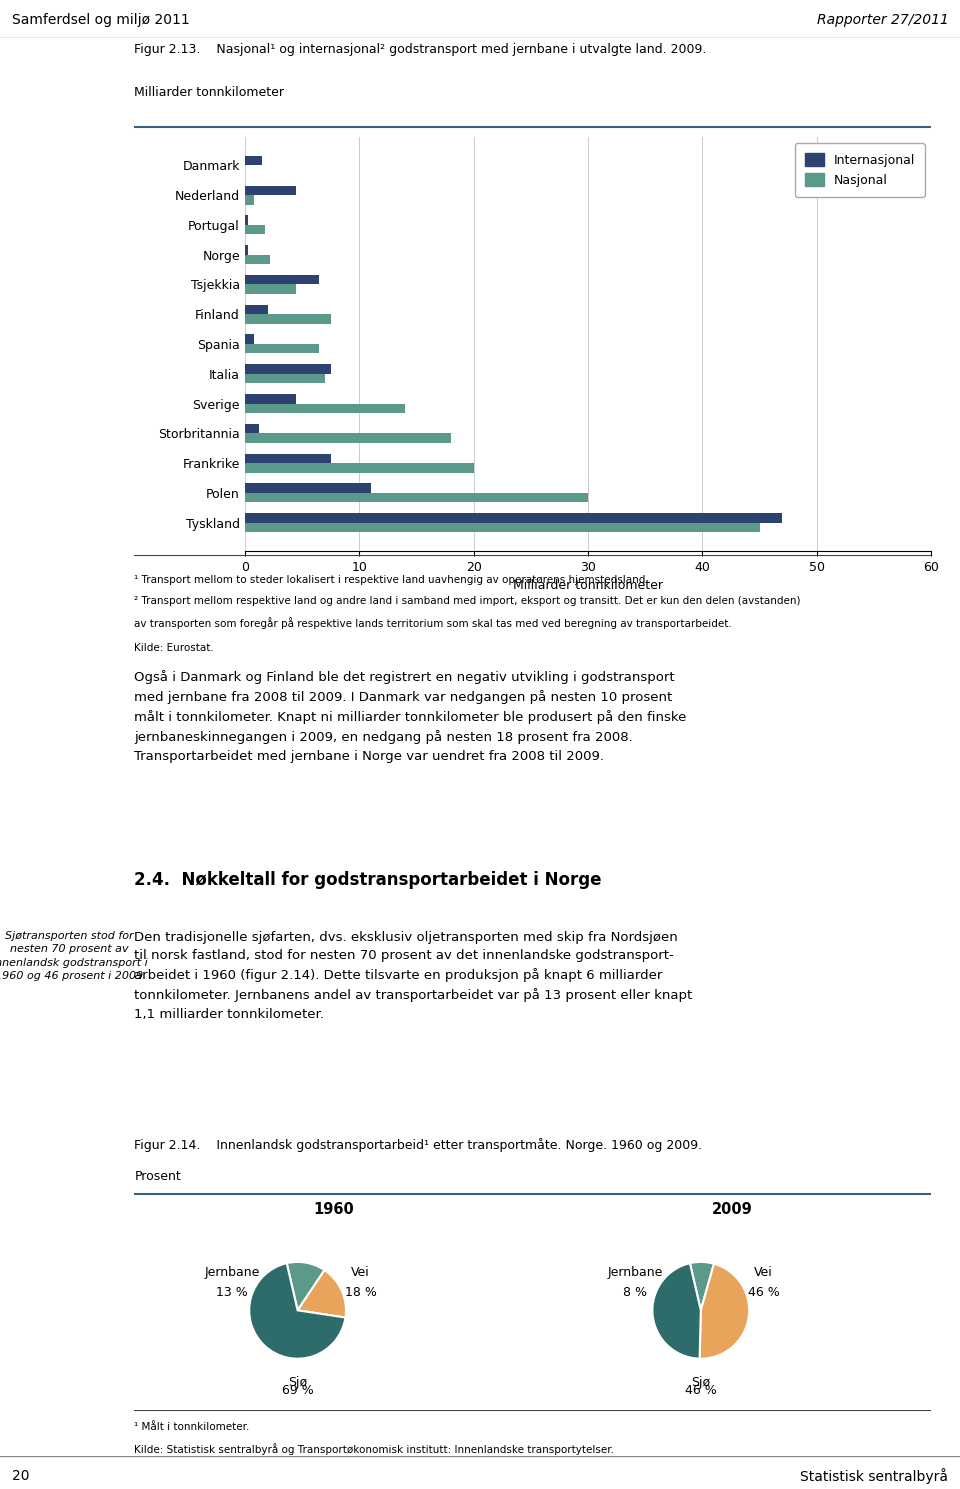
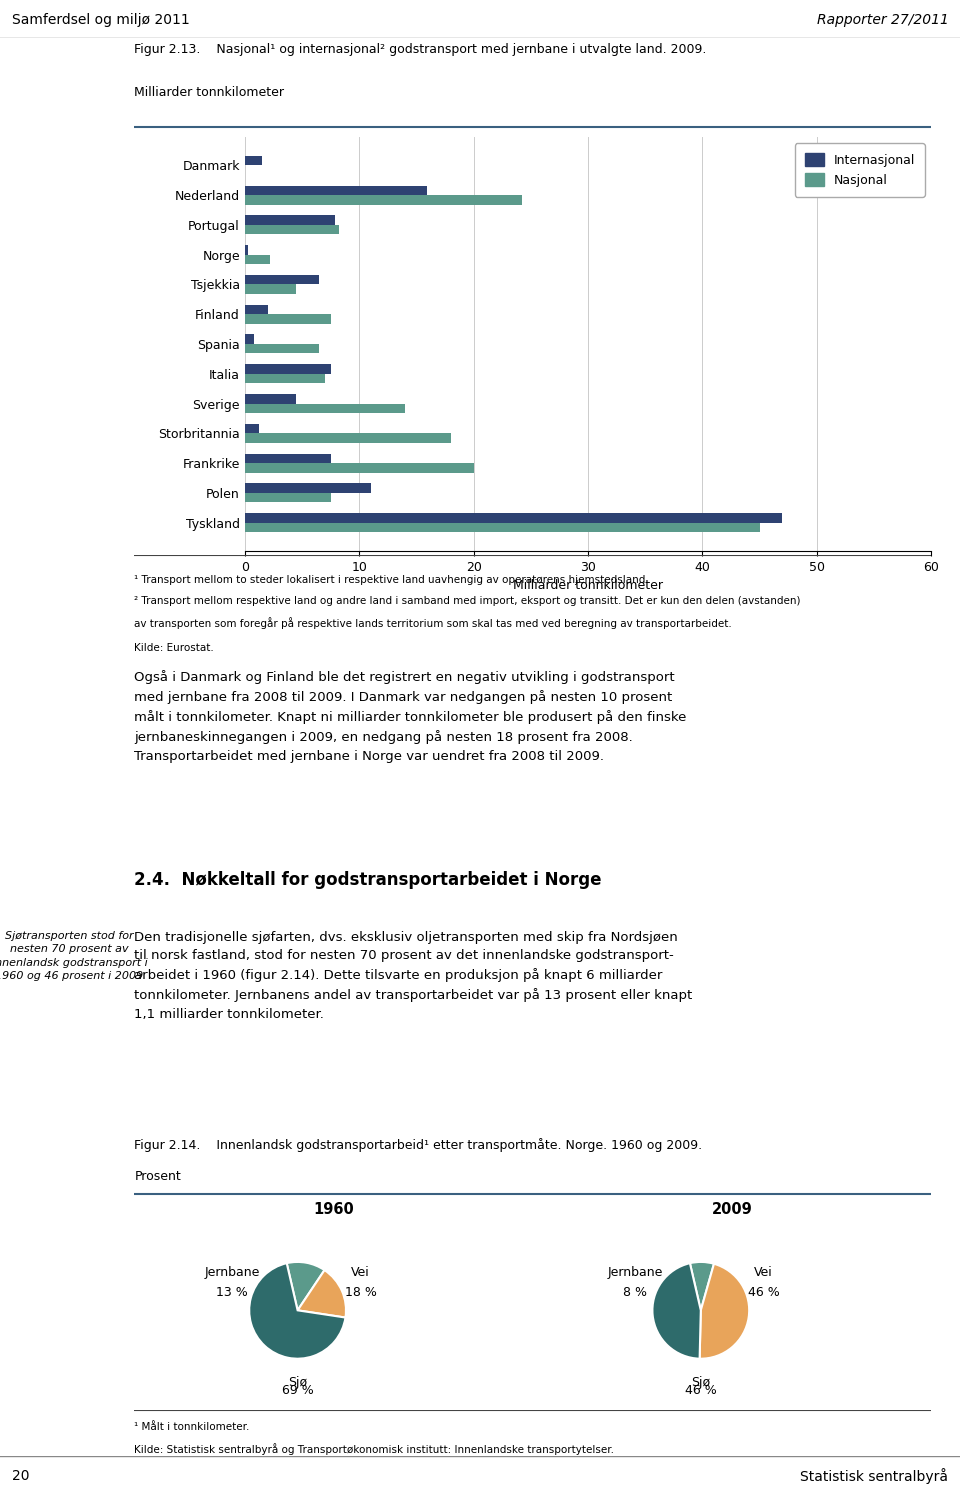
Internasjonal/Nederland: 4.5 -> 15.9
Nasjonal/Nederland: 0.8 -> 24.2
Internasjonal/Portugal: 0.3 -> 7.9
Nasjonal/Portugal: 1.8 -> 8.2
Nasjonal/Polen: 30.0 -> 7.5
